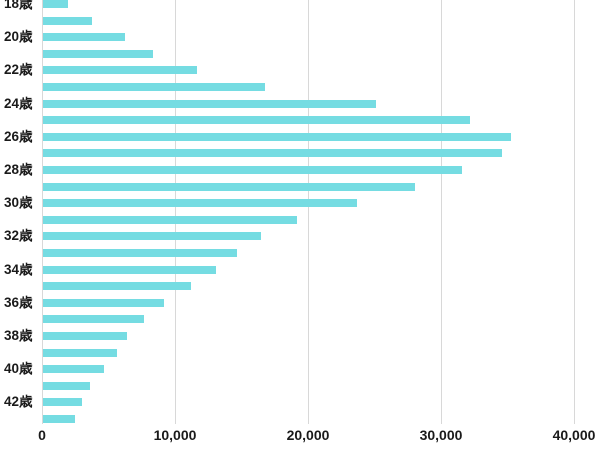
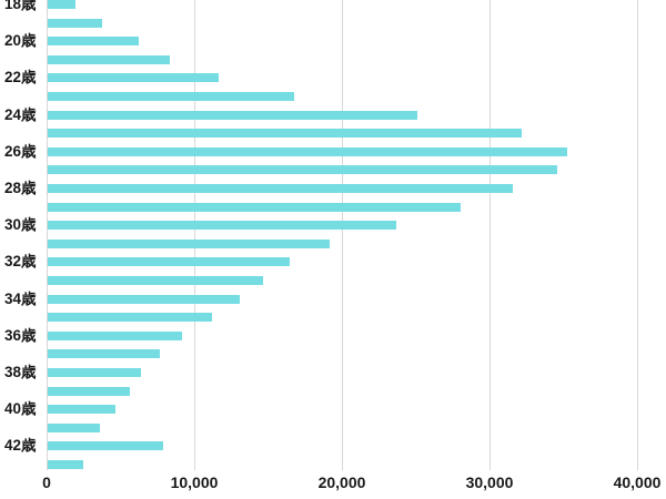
42歳: 2900 -> 7800
